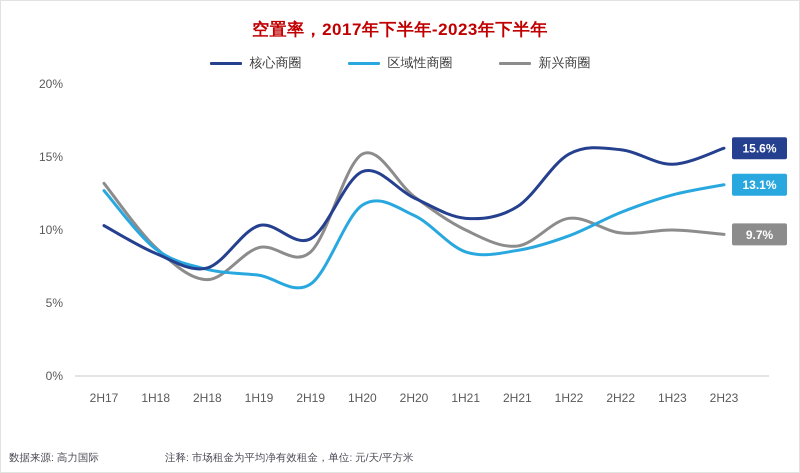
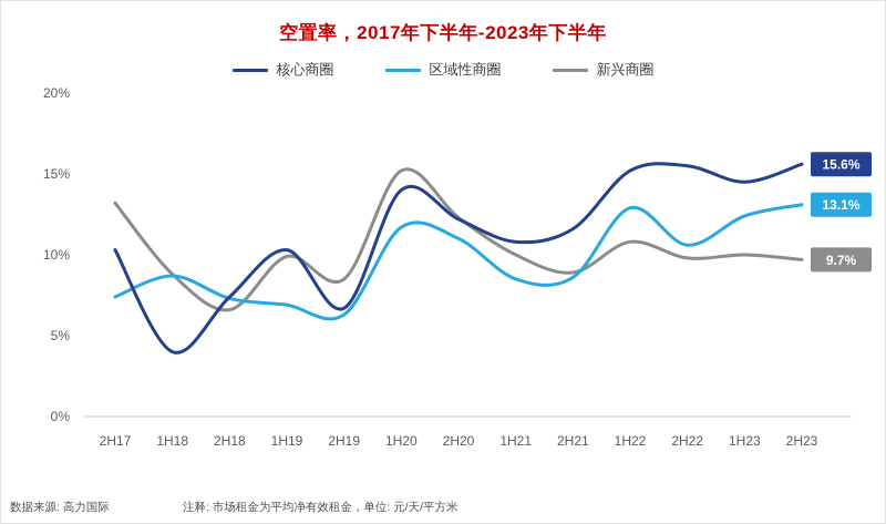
区域性商圈/2H17: 12.7% -> 7.4%
核心商圈/1H18: 8.4% -> 4.0%
新兴商圈/1H19: 8.8% -> 9.9%
核心商圈/2H19: 9.4% -> 6.7%
区域性商圈/1H22: 9.6% -> 12.9%
区域性商圈/2H22: 11.2% -> 10.6%
